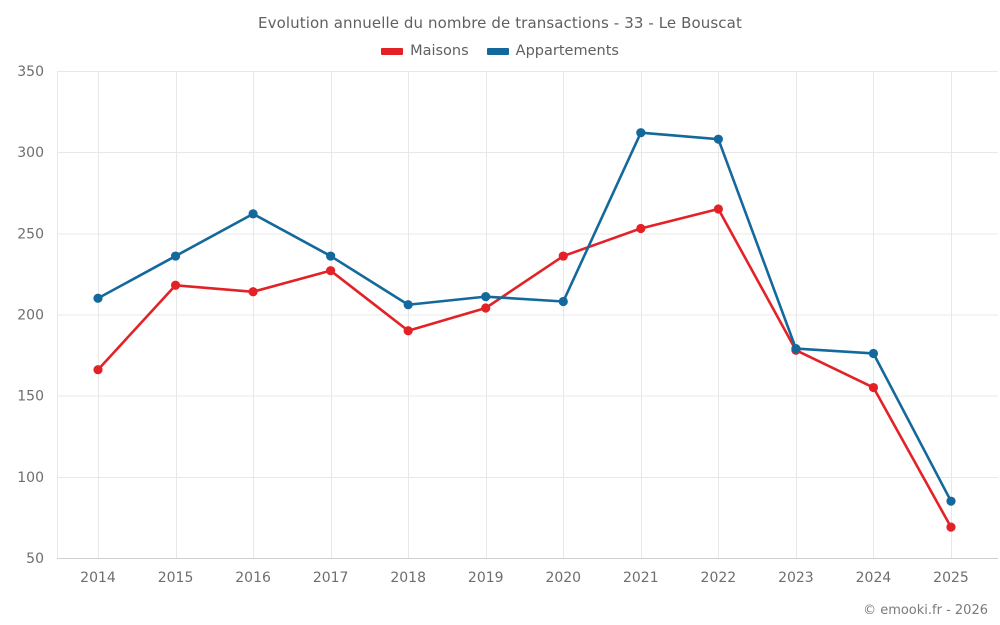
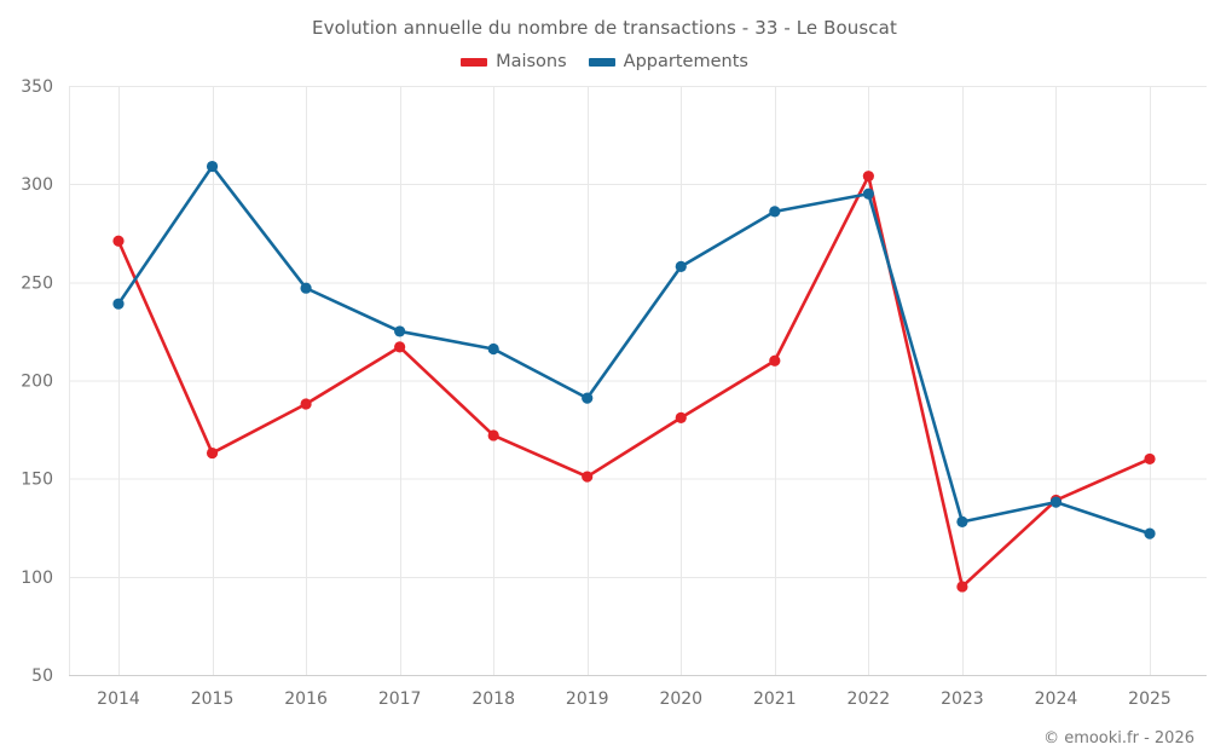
Maisons/2014: 166 -> 271
Appartements/2014: 210 -> 239
Maisons/2015: 218 -> 163
Appartements/2015: 236 -> 309
Maisons/2016: 214 -> 188
Appartements/2016: 262 -> 247
Maisons/2017: 227 -> 217
Appartements/2017: 236 -> 225
Maisons/2018: 190 -> 172
Appartements/2018: 206 -> 216
Maisons/2019: 204 -> 151
Appartements/2019: 211 -> 191
Maisons/2020: 236 -> 181
Appartements/2020: 208 -> 258
Maisons/2021: 253 -> 210
Appartements/2021: 312 -> 286
Maisons/2022: 265 -> 304
Appartements/2022: 308 -> 295
Maisons/2023: 178 -> 95
Appartements/2023: 179 -> 128
Maisons/2024: 155 -> 139
Appartements/2024: 176 -> 138
Maisons/2025: 69 -> 160
Appartements/2025: 85 -> 122
